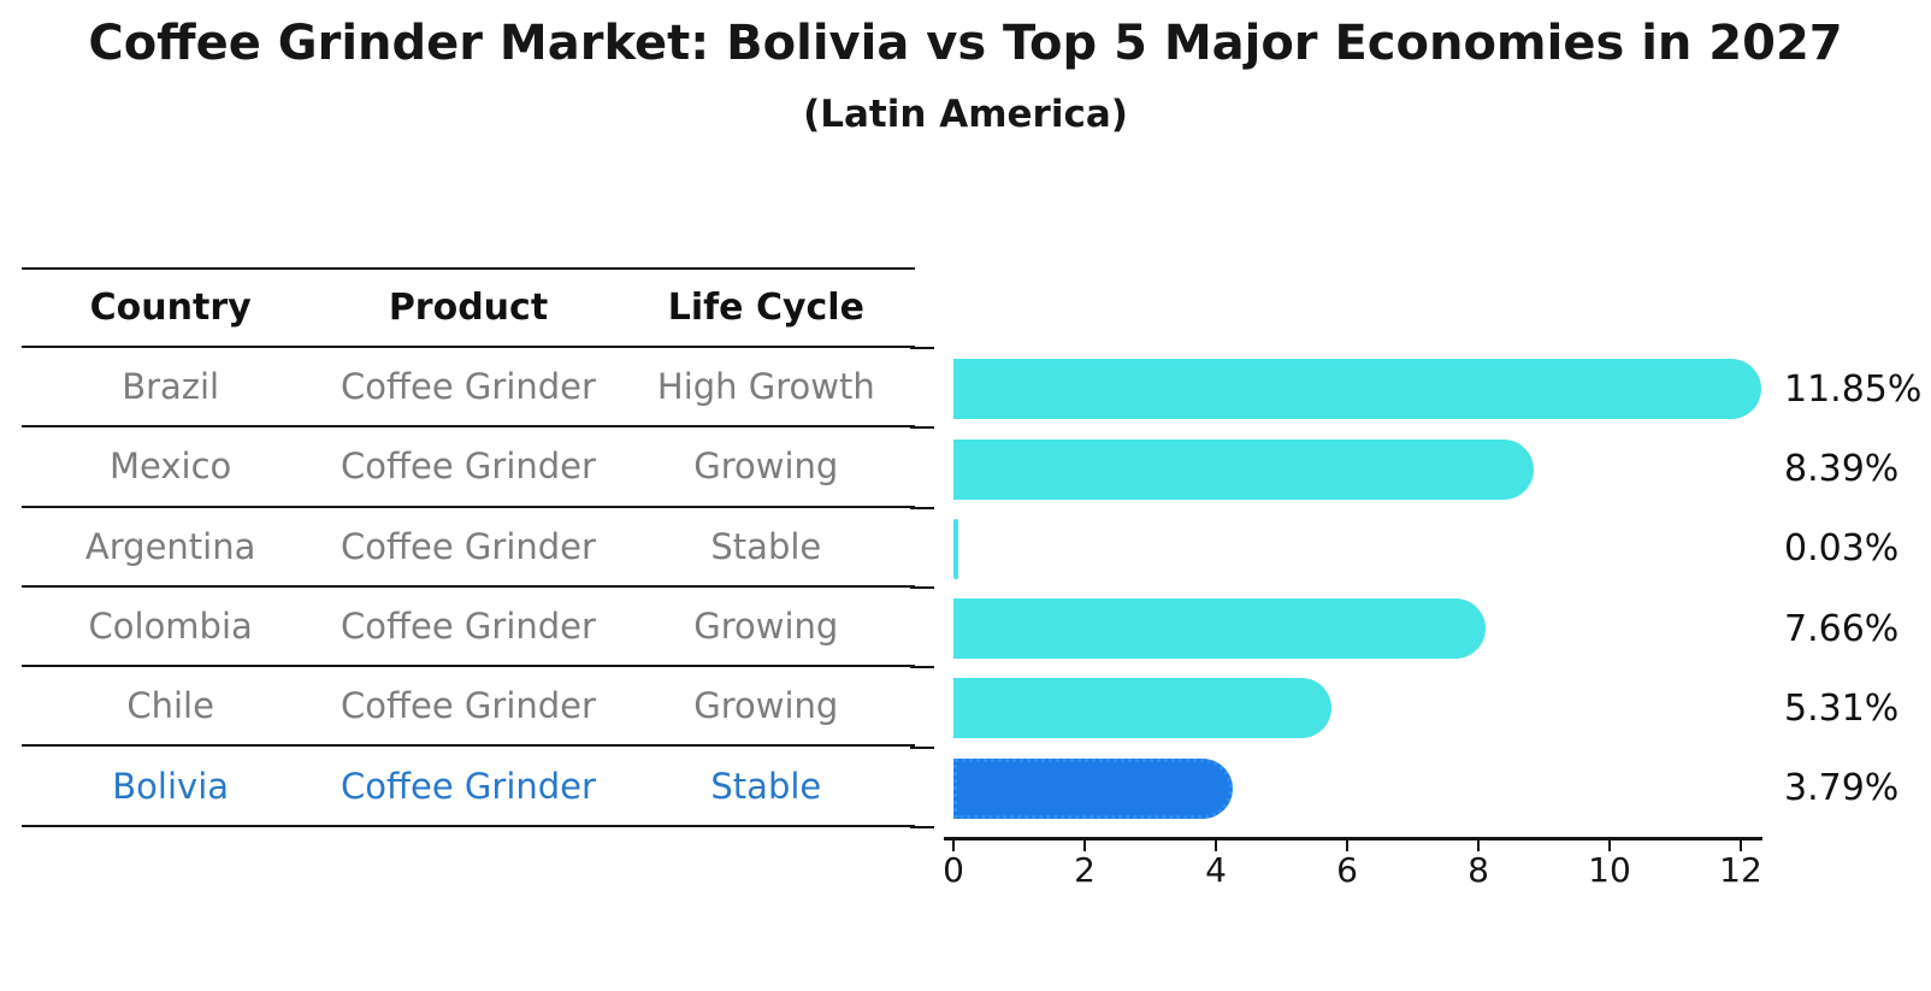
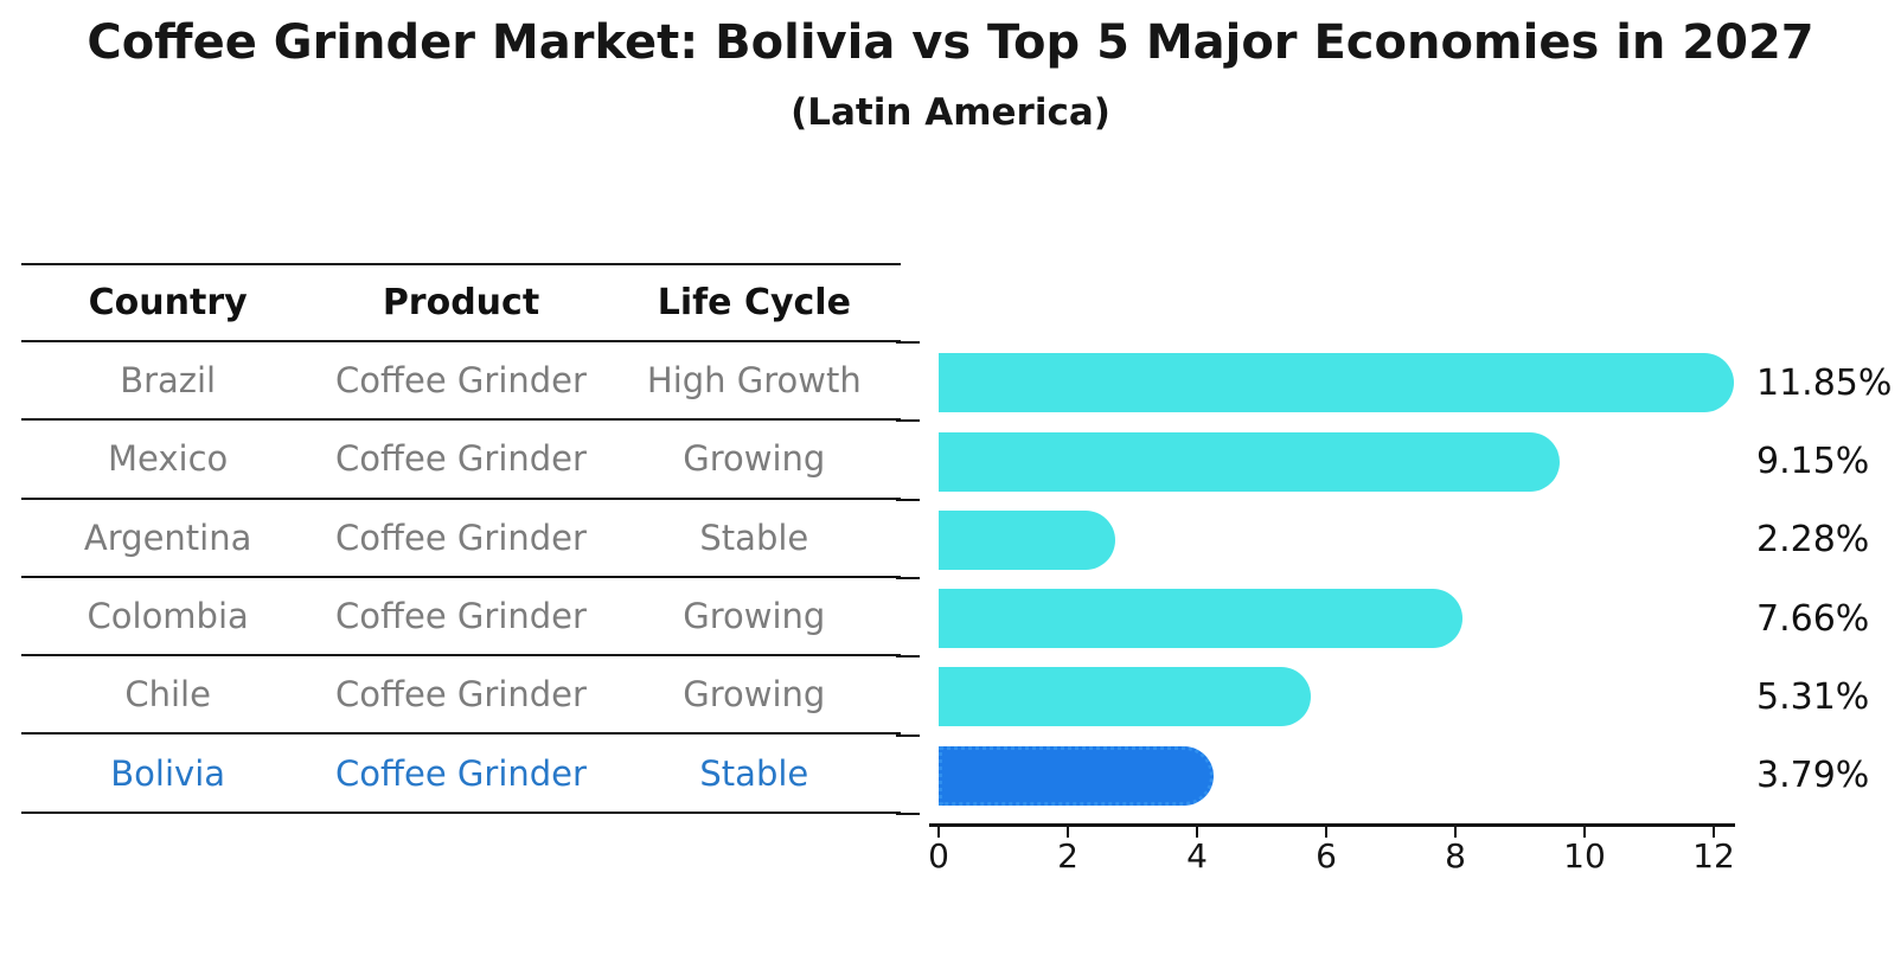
Mexico: 8.39% -> 9.15%
Argentina: 0.03% -> 2.28%
